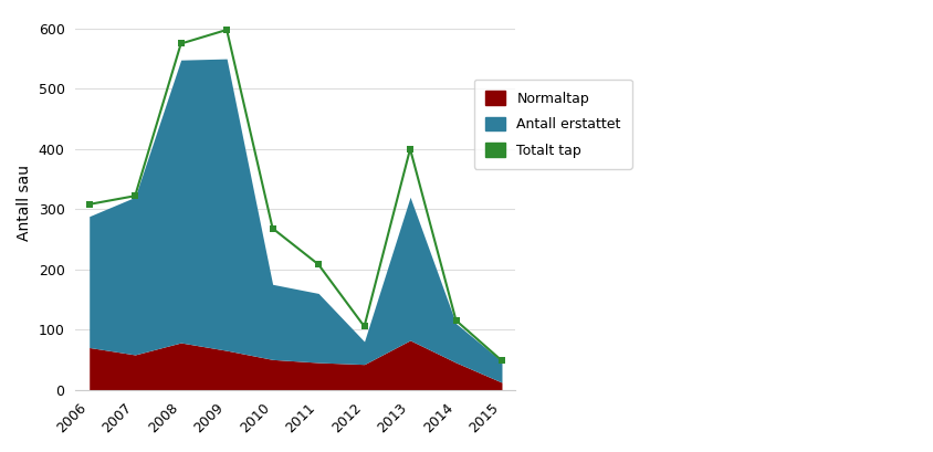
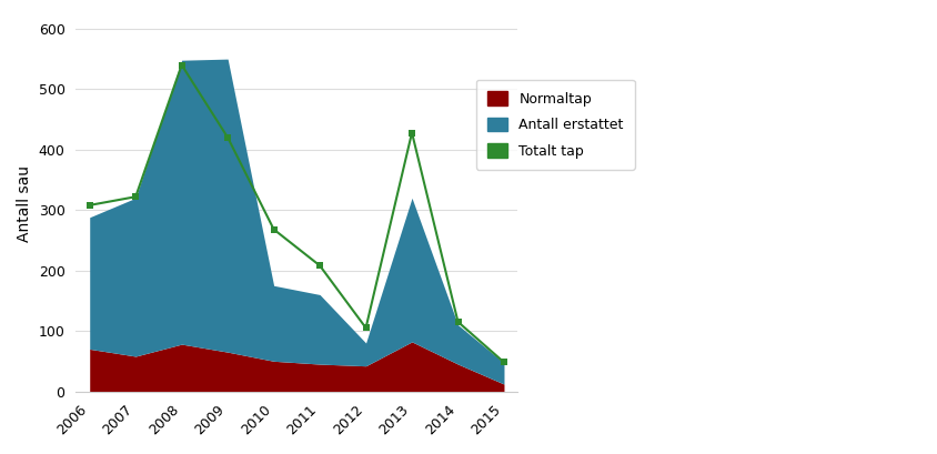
Totalt tap/2008: 575 -> 540
Totalt tap/2009: 598 -> 420
Totalt tap/2013: 400 -> 428
